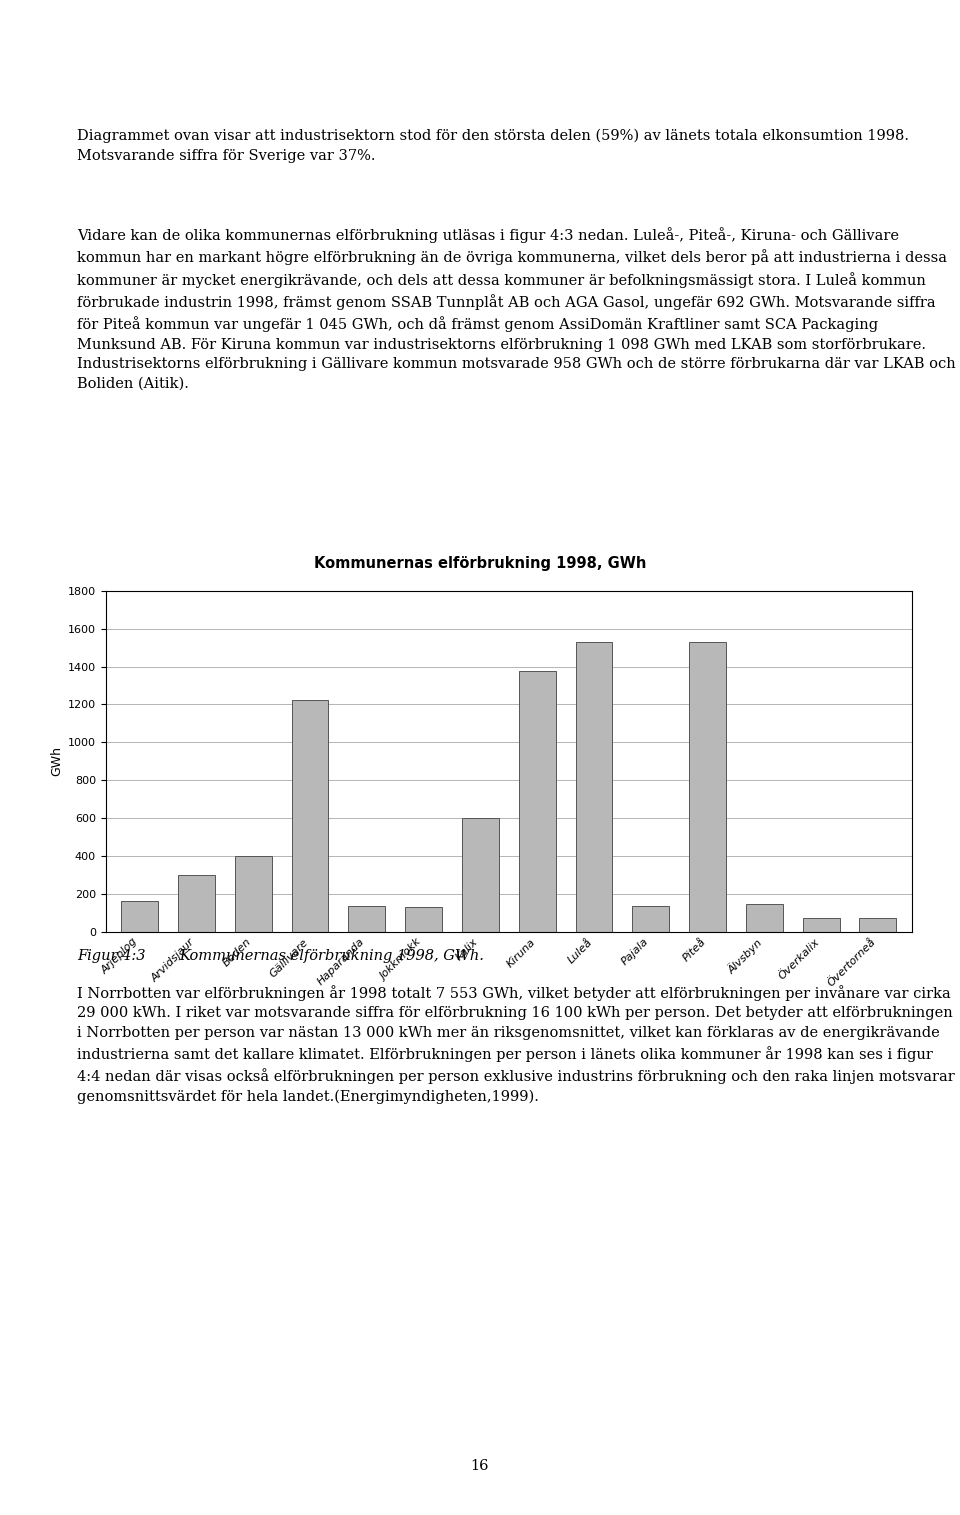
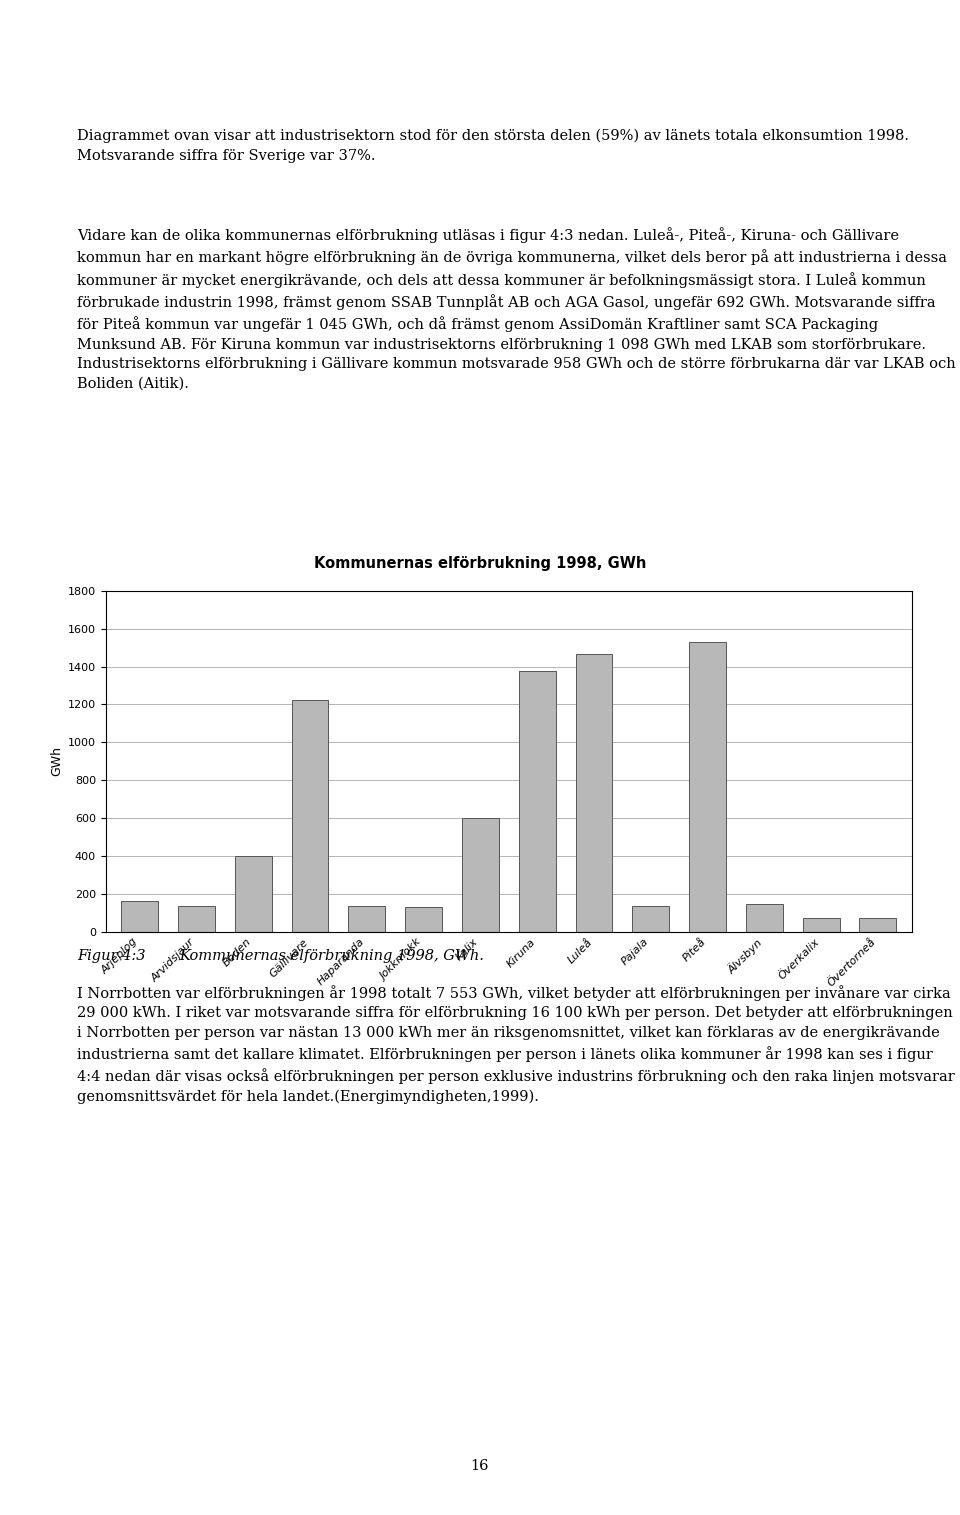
Arvidsjaur: 300 -> 140
Luleå: 1530 -> 1460
